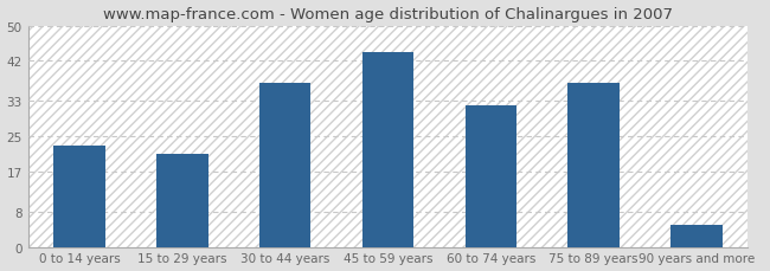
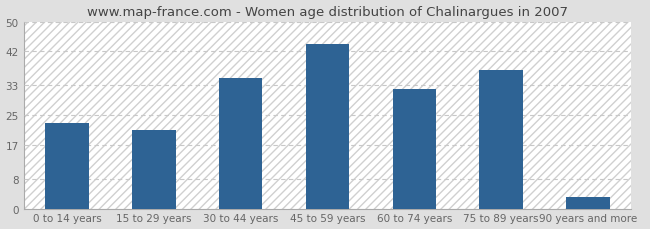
30 to 44 years: 37 -> 35
90 years and more: 5 -> 3
